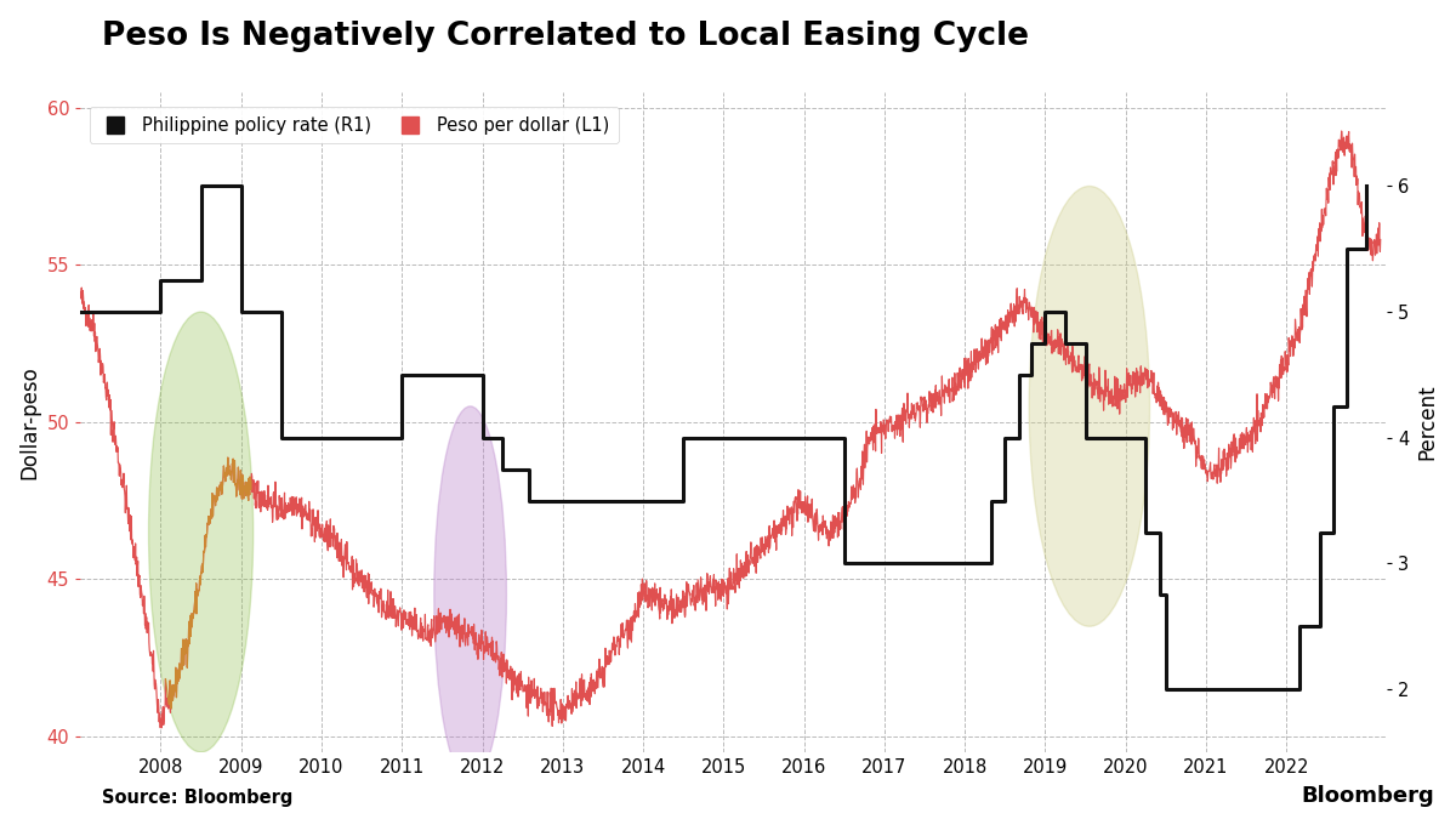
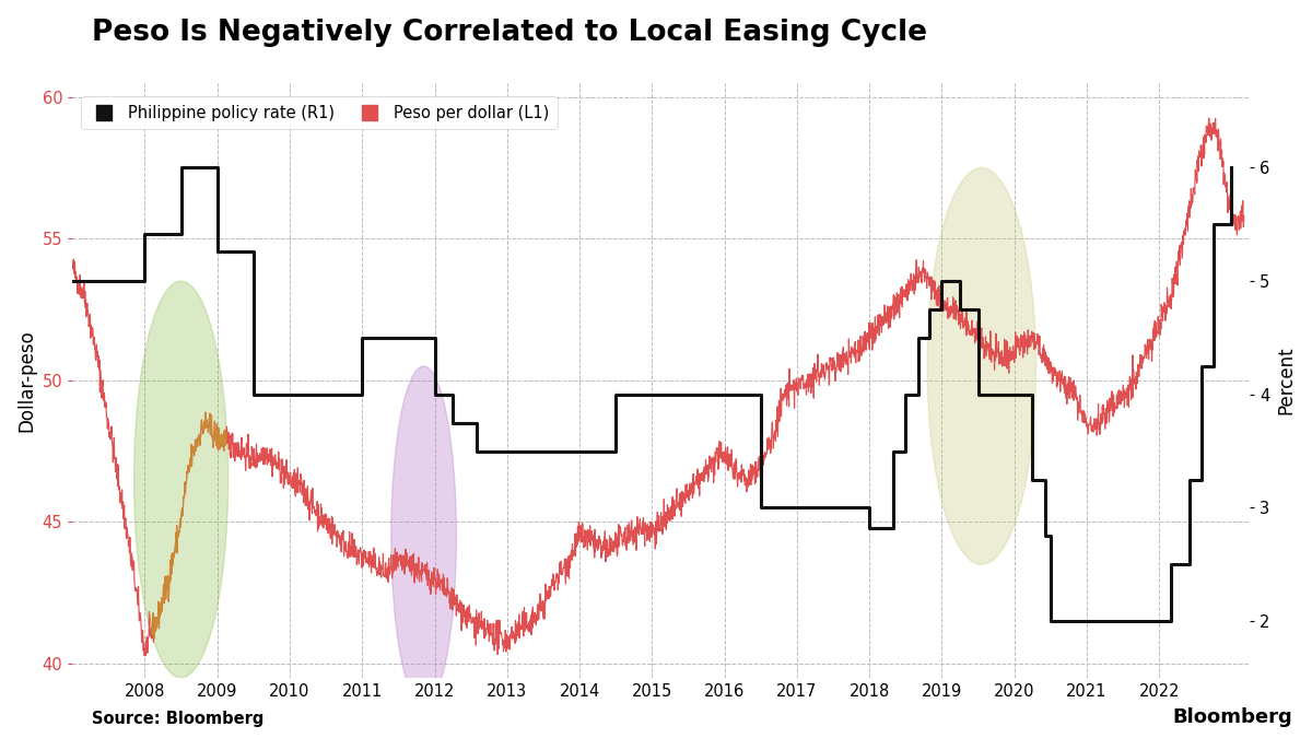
Philippine policy rate (R1)/2008: 5.25 -> 5.42
Philippine policy rate (R1)/2009: 5.00 -> 5.26
Philippine policy rate (R1)/2018: 3.00 -> 2.82
